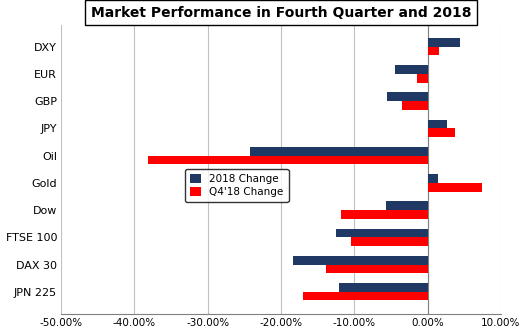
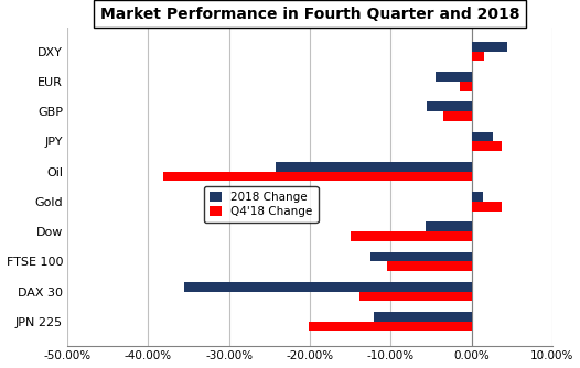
Q4'18 Change/Gold: 7.5% -> 3.8%
Q4'18 Change/Dow: -11.8% -> -15.0%
2018 Change/DAX 30: -18.3% -> -35.6%
Q4'18 Change/JPN 225: -17.0% -> -20.2%
